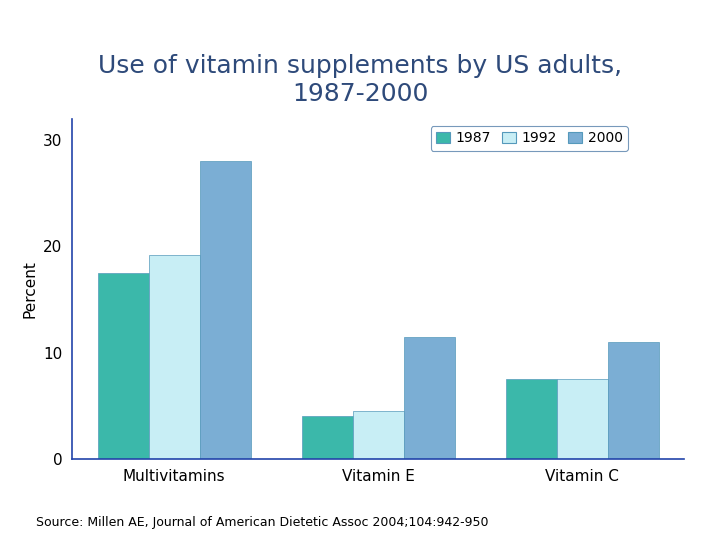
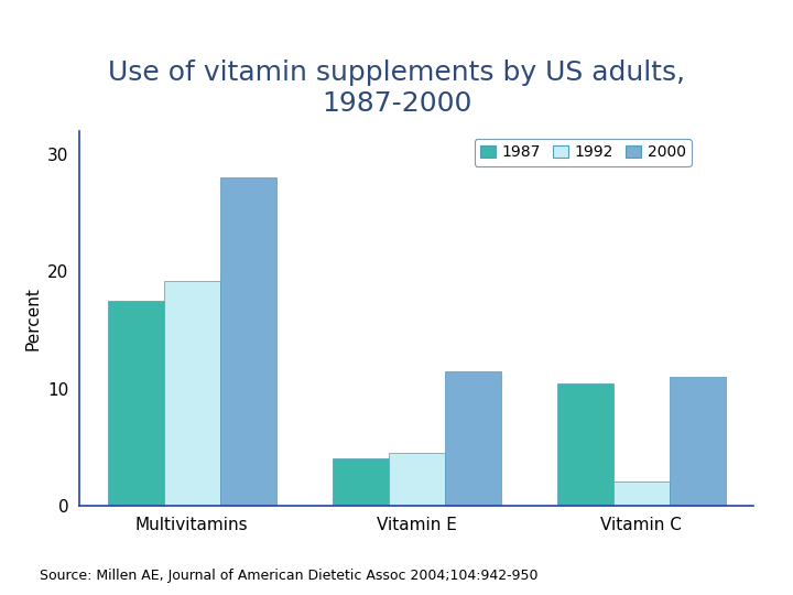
1987/Vitamin C: 7.5 -> 10.4
1992/Vitamin C: 7.5 -> 2.1
